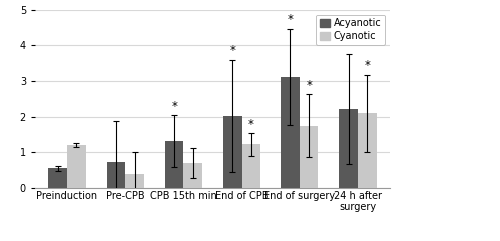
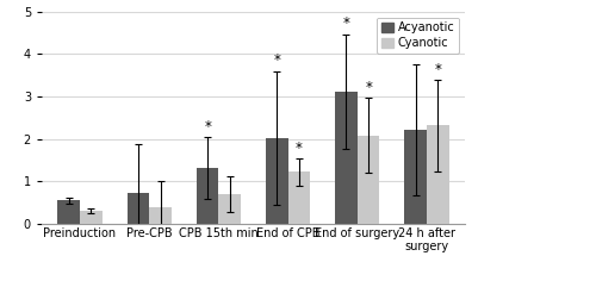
Cyanotic/Preinduction: 1.20 -> 0.30
Cyanotic/End of surgery: 1.75 -> 2.08
Cyanotic/24 h after surgery: 2.10 -> 2.32
